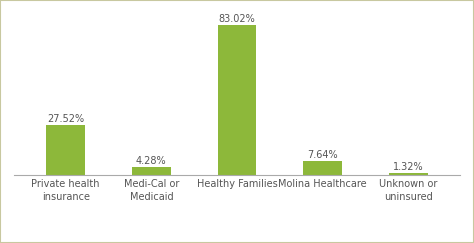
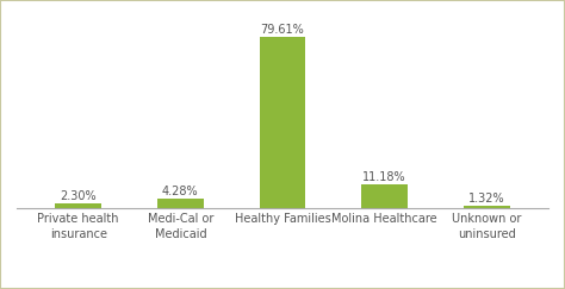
Private health insurance: 27.52% -> 2.30%
Healthy Families: 83.02% -> 79.61%
Molina Healthcare: 7.64% -> 11.18%
